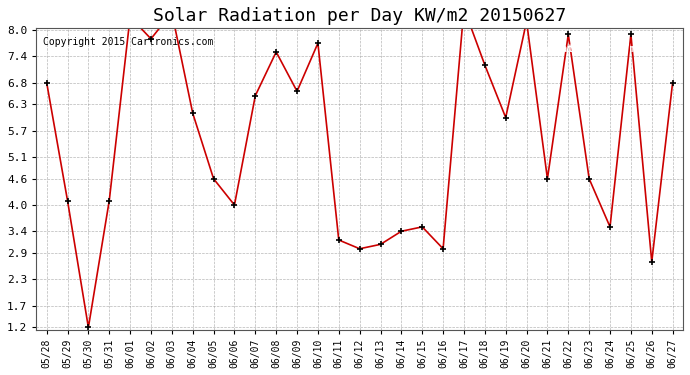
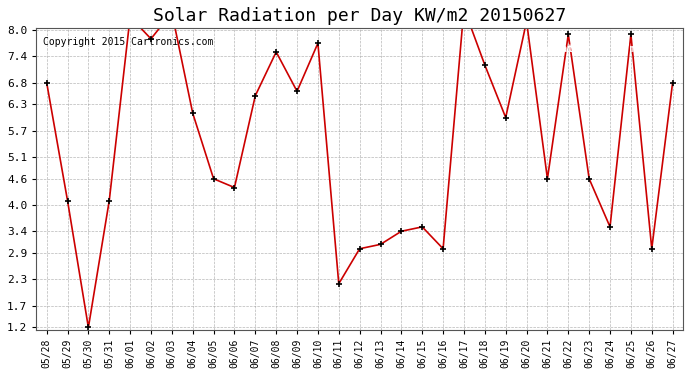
06/06: 4.0 -> 4.4
06/11: 3.2 -> 2.2
06/26: 2.7 -> 3.0
